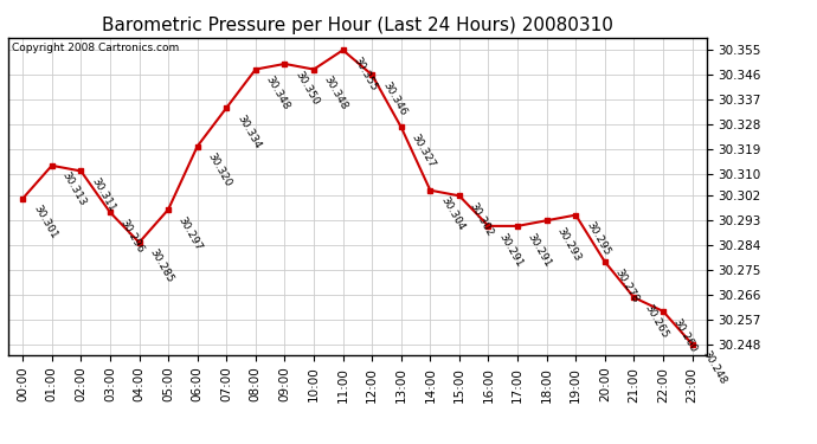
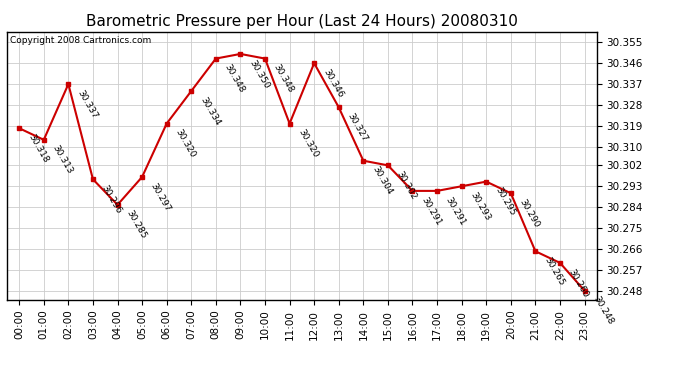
00:00: 30.301 -> 30.318
02:00: 30.311 -> 30.337
11:00: 30.355 -> 30.320
20:00: 30.278 -> 30.290
